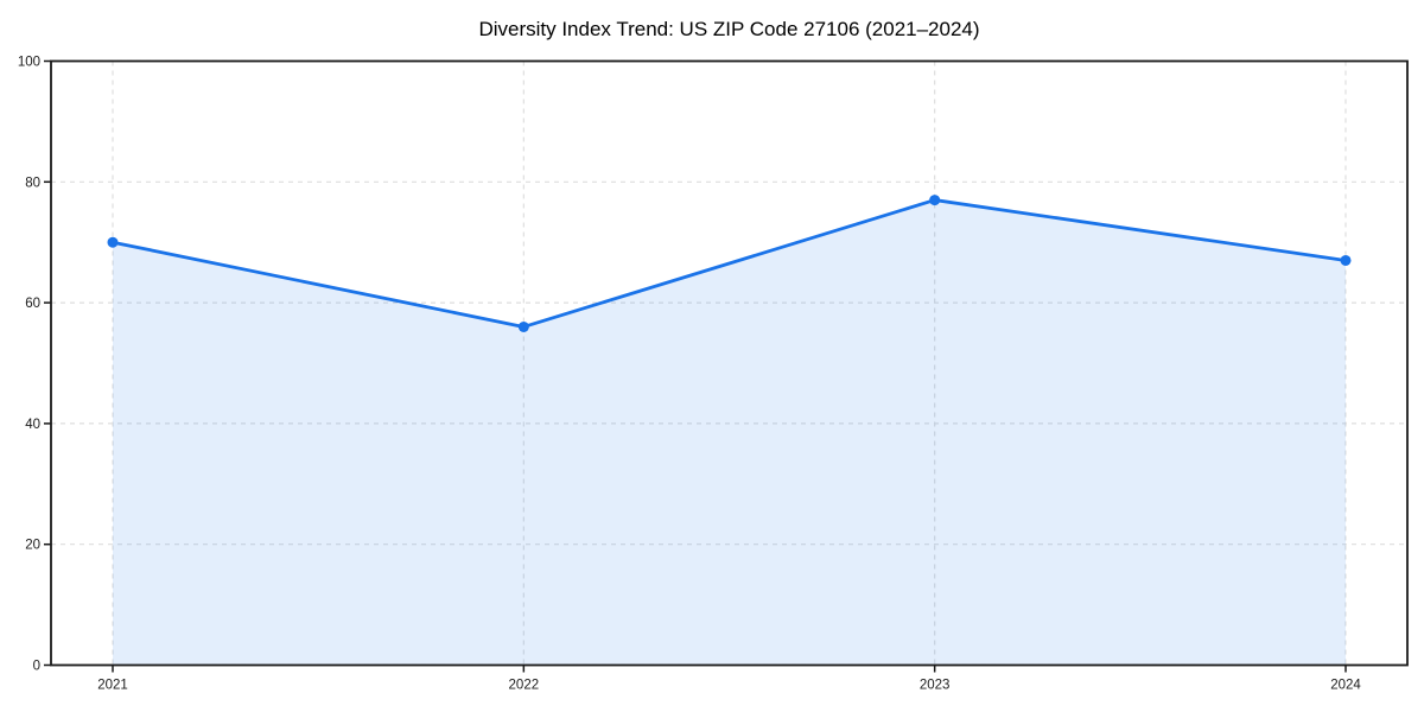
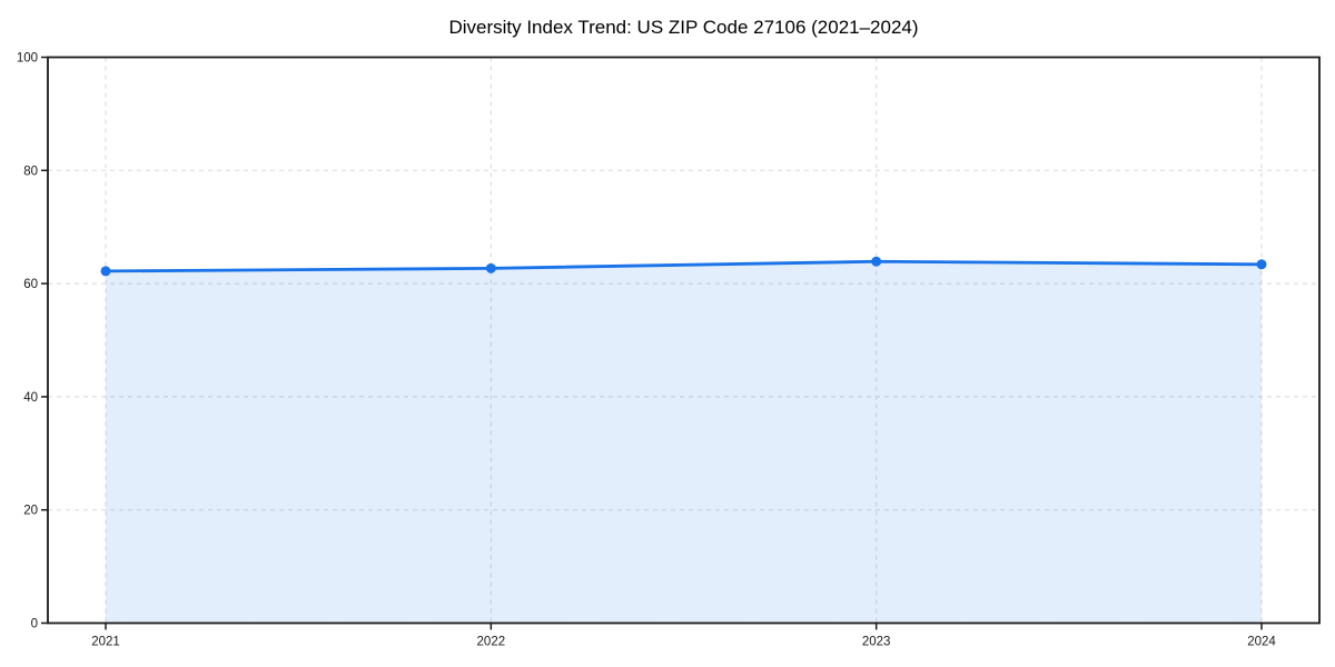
2021: 70 -> 62
2022: 56 -> 63
2023: 77 -> 64
2024: 67 -> 63
